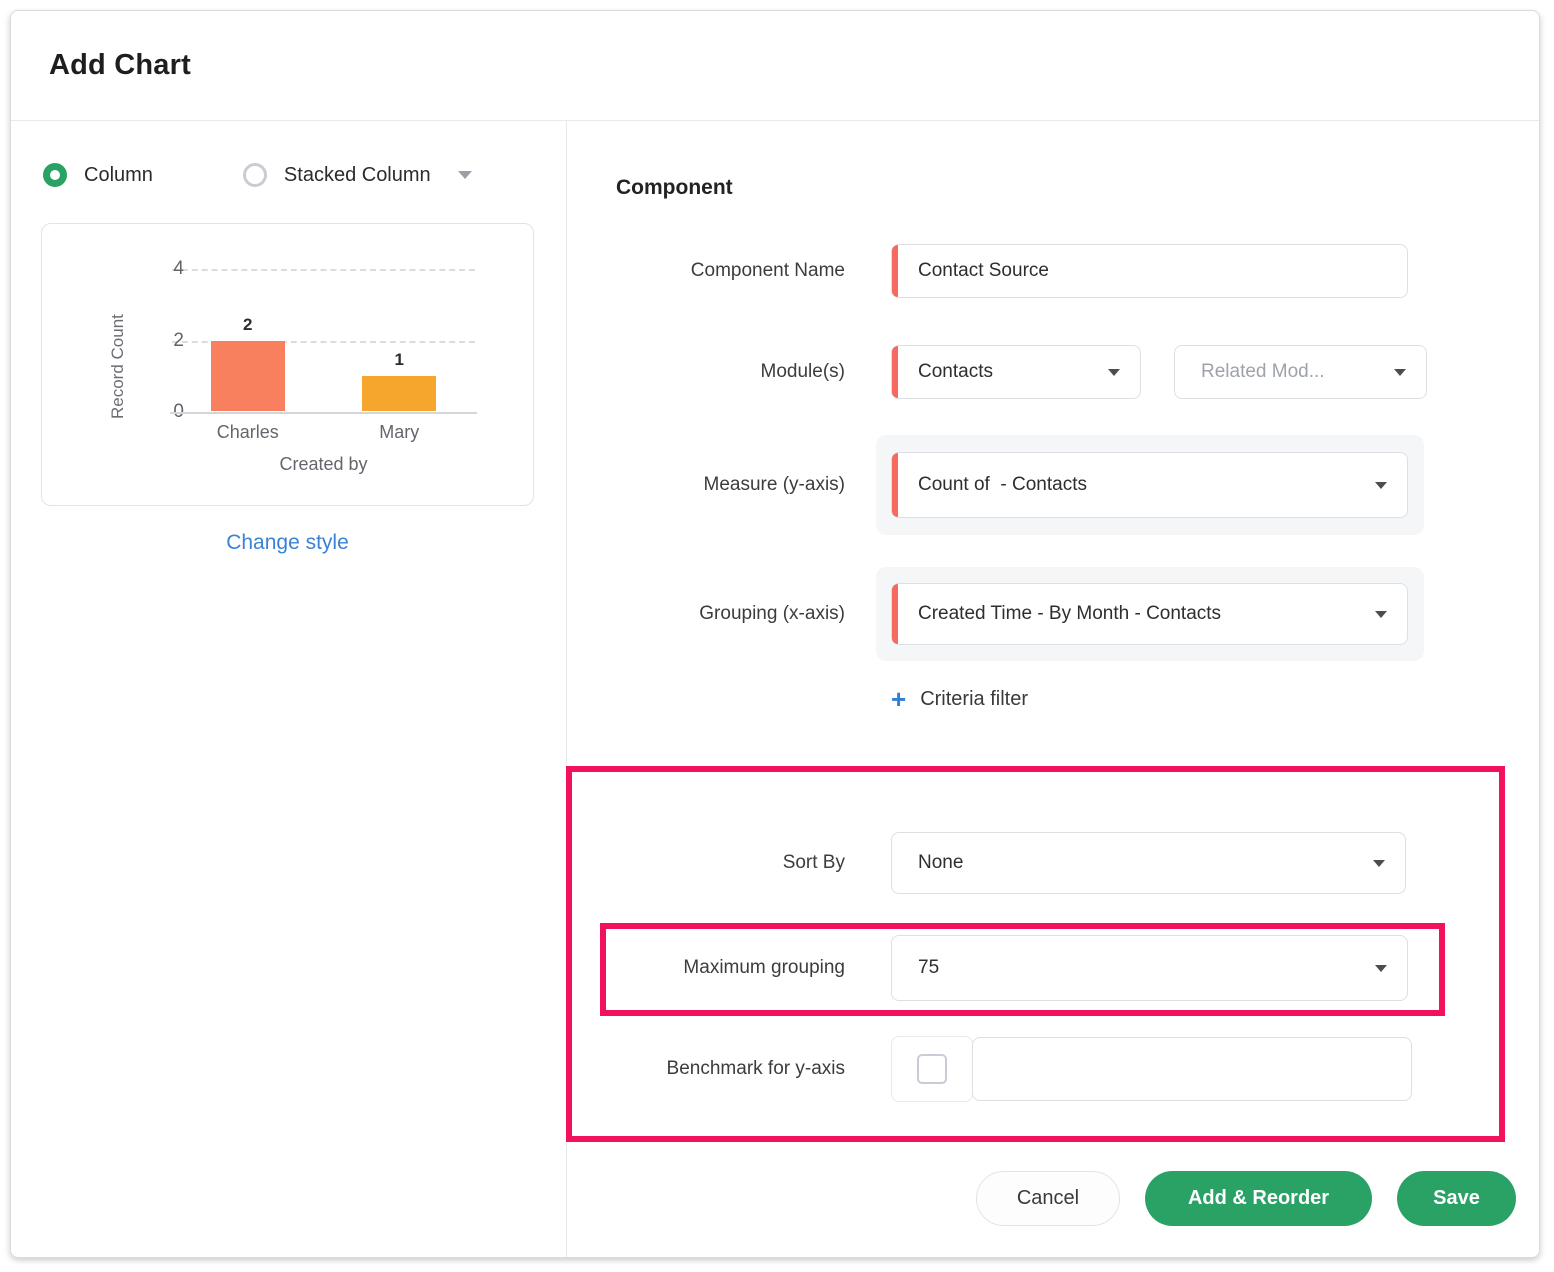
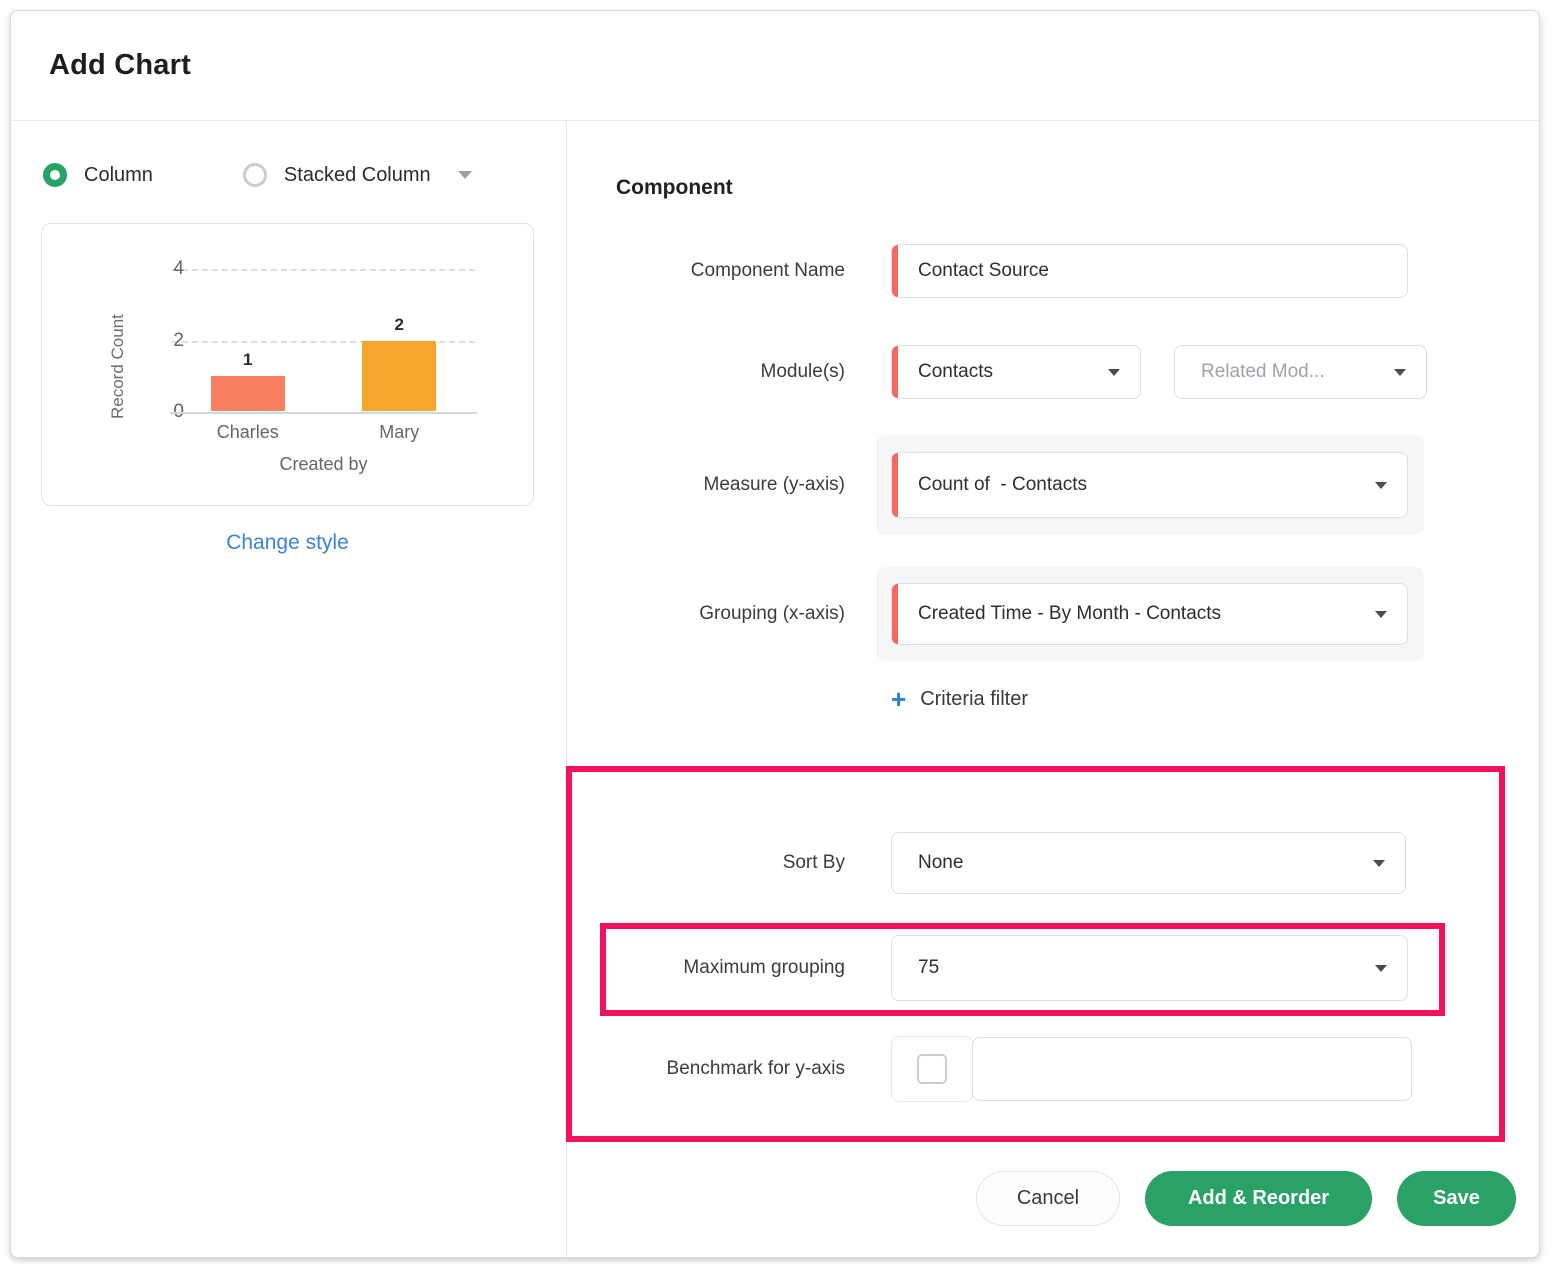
Charles: 2 -> 1
Mary: 1 -> 2
